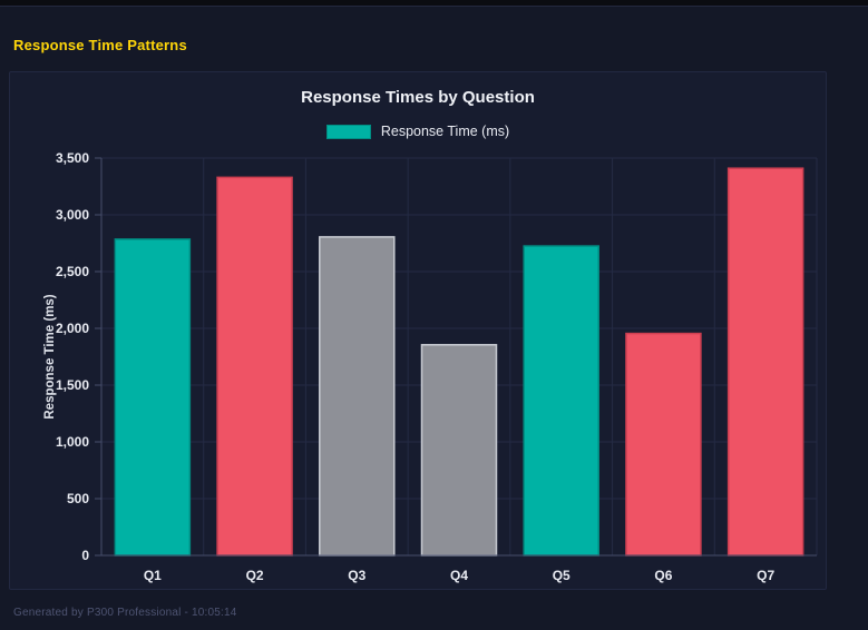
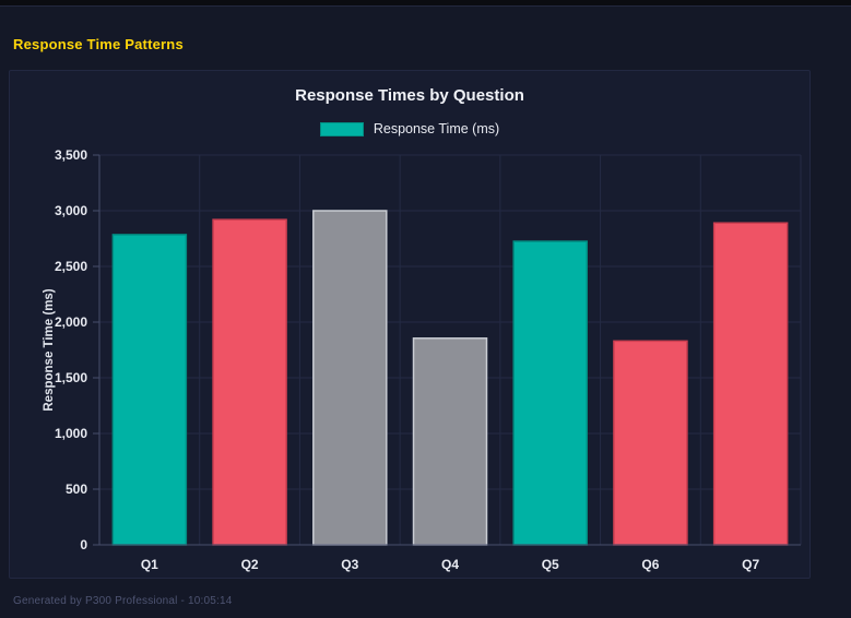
Q2: 3330 -> 2920
Q3: 2800 -> 3000
Q6: 1960 -> 1830
Q7: 3410 -> 2890
